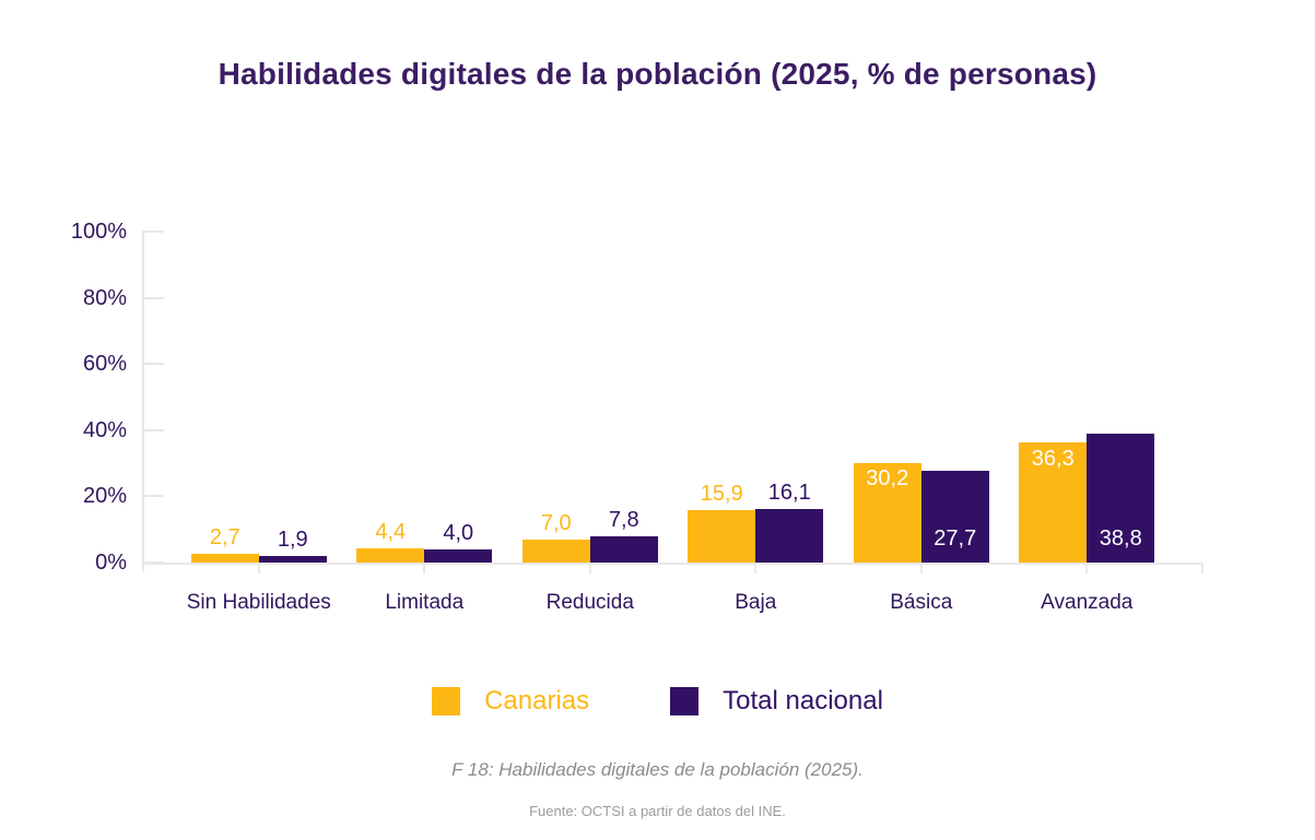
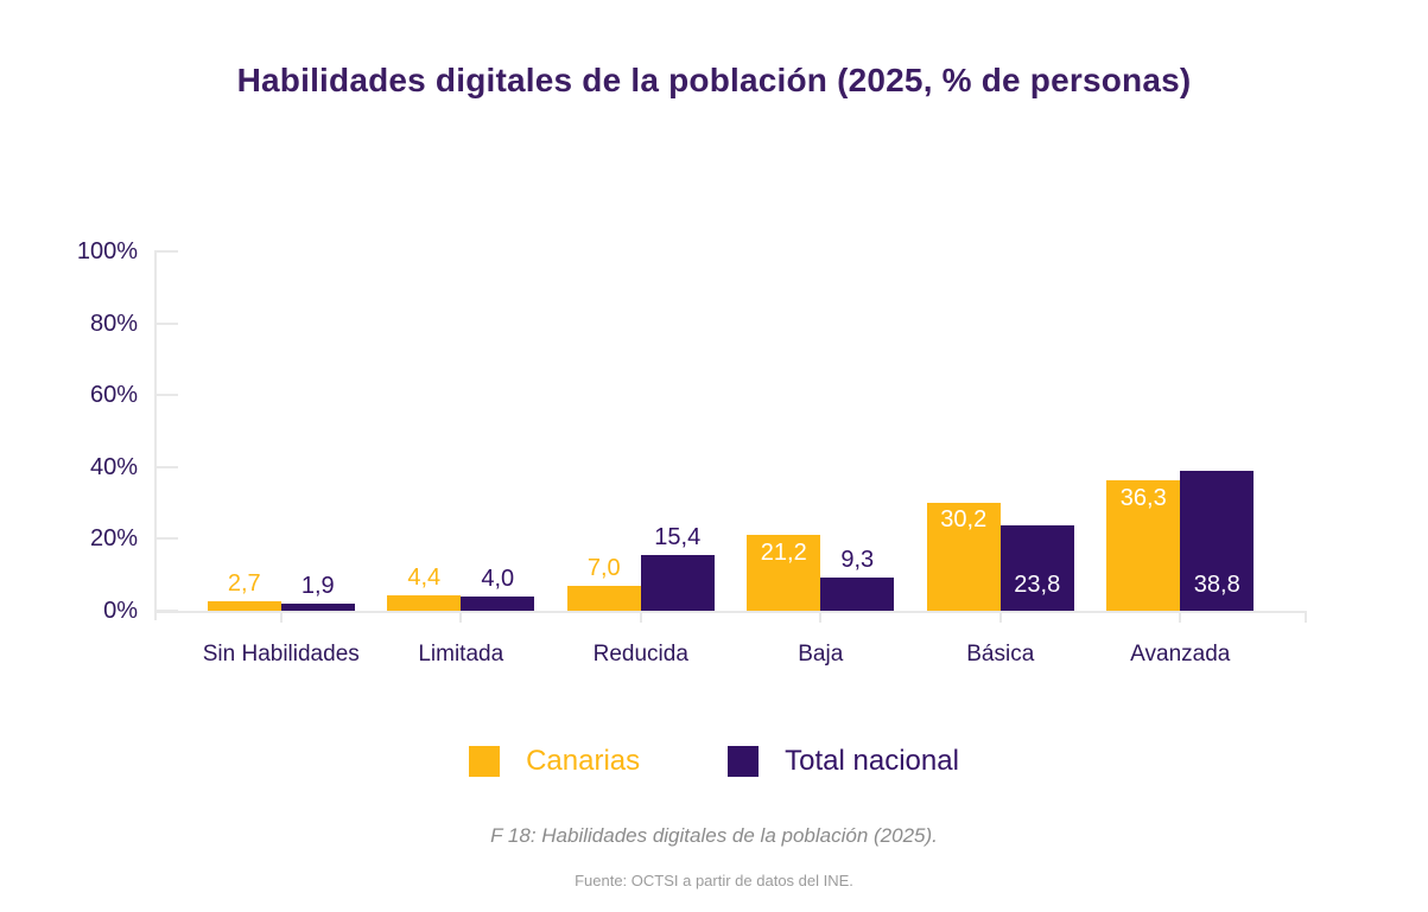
Total nacional/Reducida: 7,8 -> 15,4
Canarias/Baja: 15,9 -> 21,2
Total nacional/Baja: 16,1 -> 9,3
Total nacional/Básica: 27,7 -> 23,8
